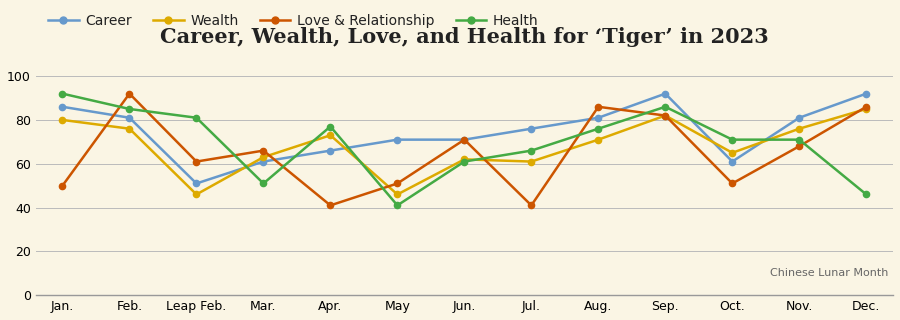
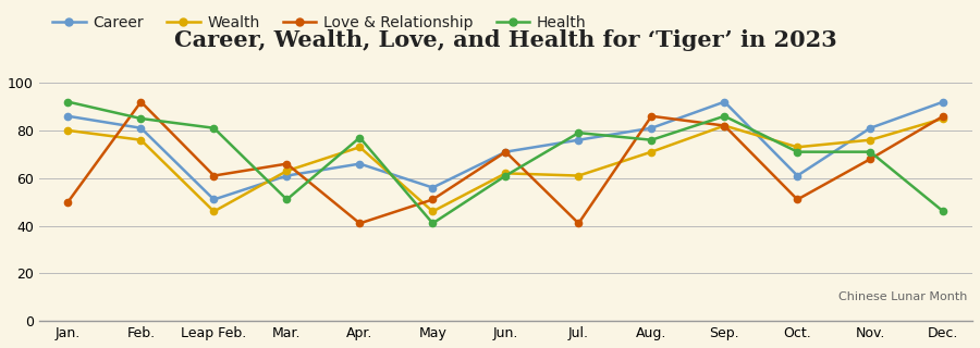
Career/May: 71 -> 56
Health/Jul.: 66 -> 79
Wealth/Oct.: 65 -> 73
